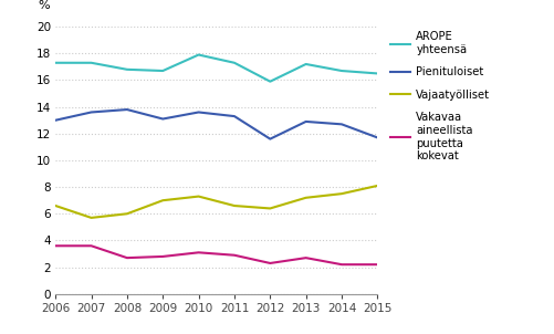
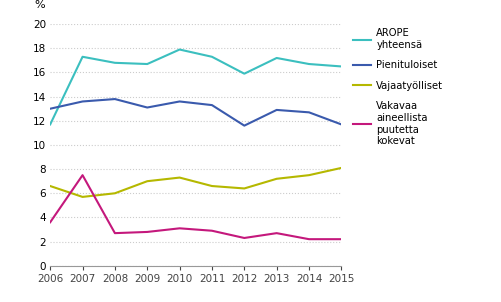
AROPE yhteensä/2006: 17.3 -> 11.7
Vakavaa aineellista puutetta kokevat/2007: 3.6 -> 7.5
